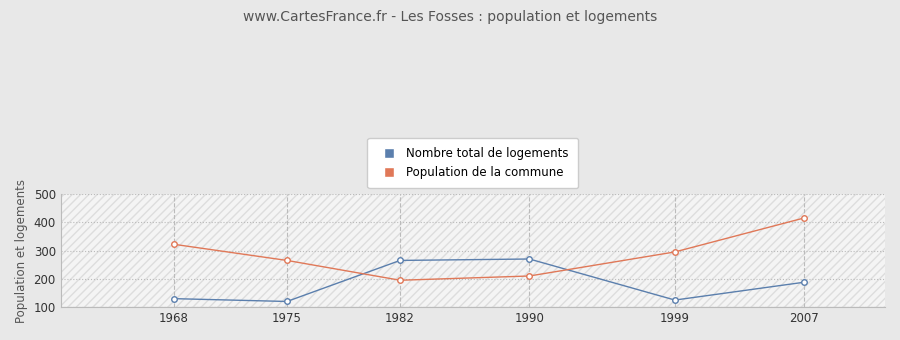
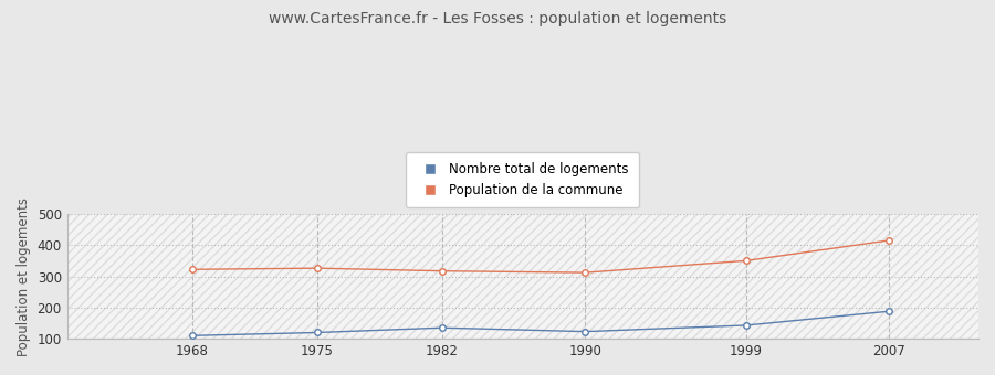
Nombre total de logements/1968: 130 -> 110
Population de la commune/1975: 265 -> 326
Nombre total de logements/1982: 265 -> 135
Population de la commune/1982: 195 -> 317
Nombre total de logements/1990: 270 -> 123
Population de la commune/1990: 210 -> 312
Nombre total de logements/1999: 125 -> 143
Population de la commune/1999: 295 -> 350
